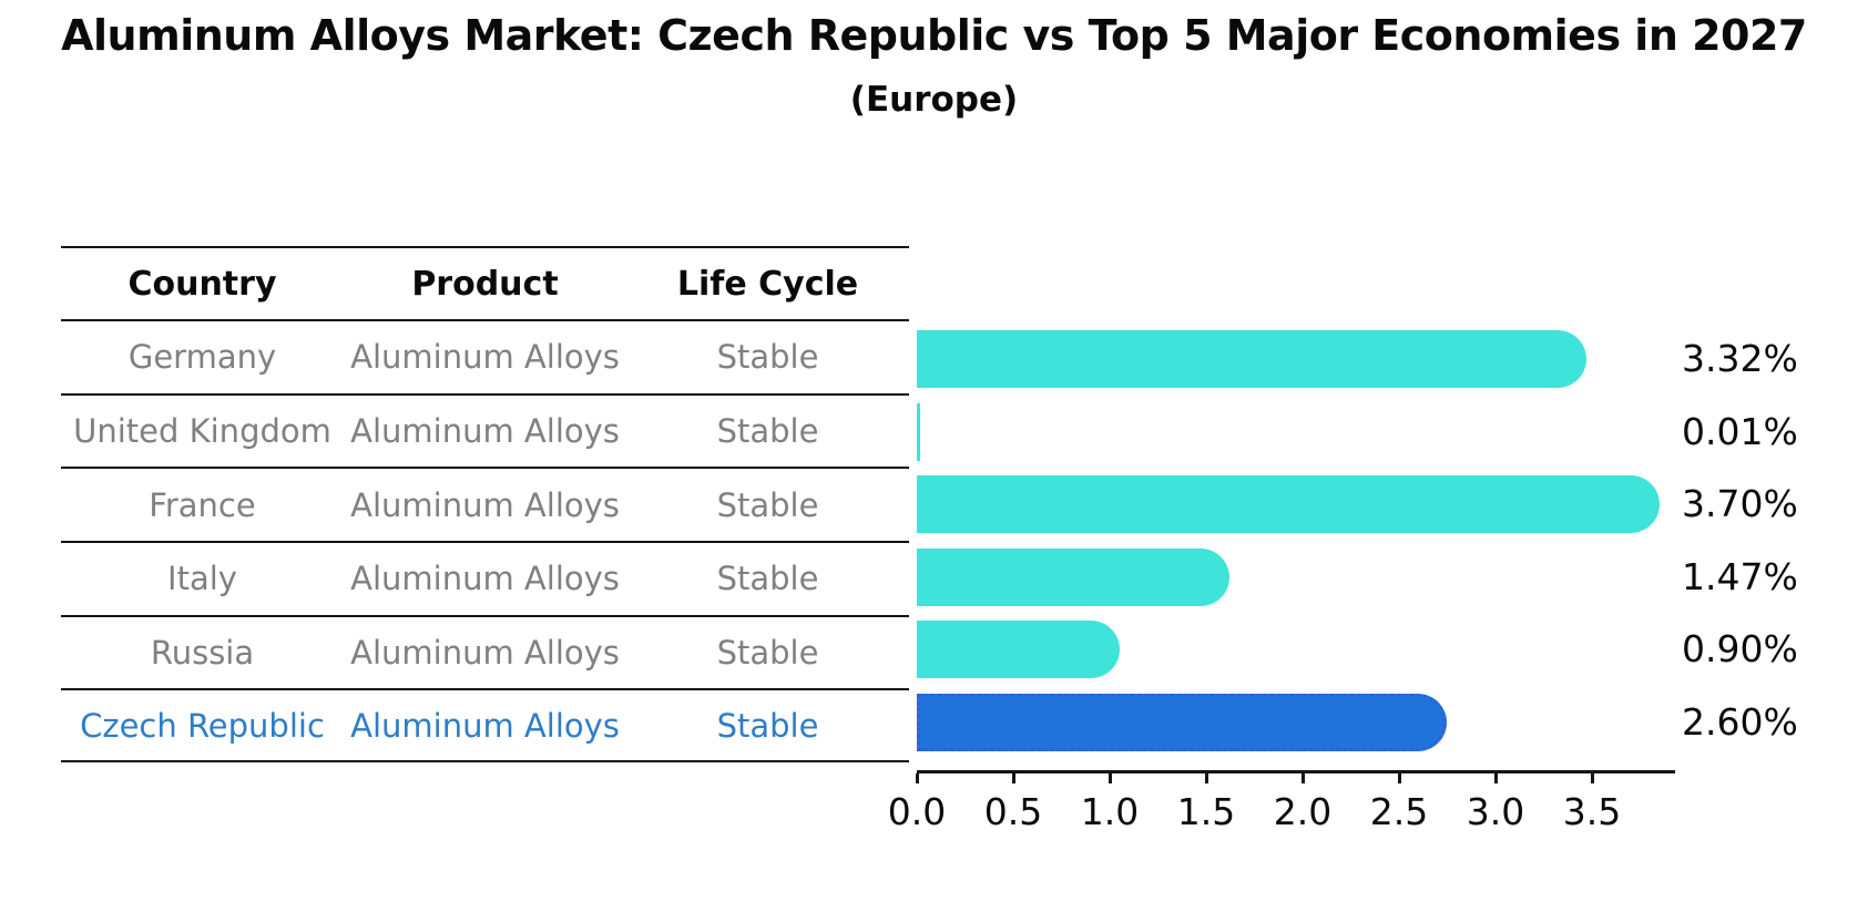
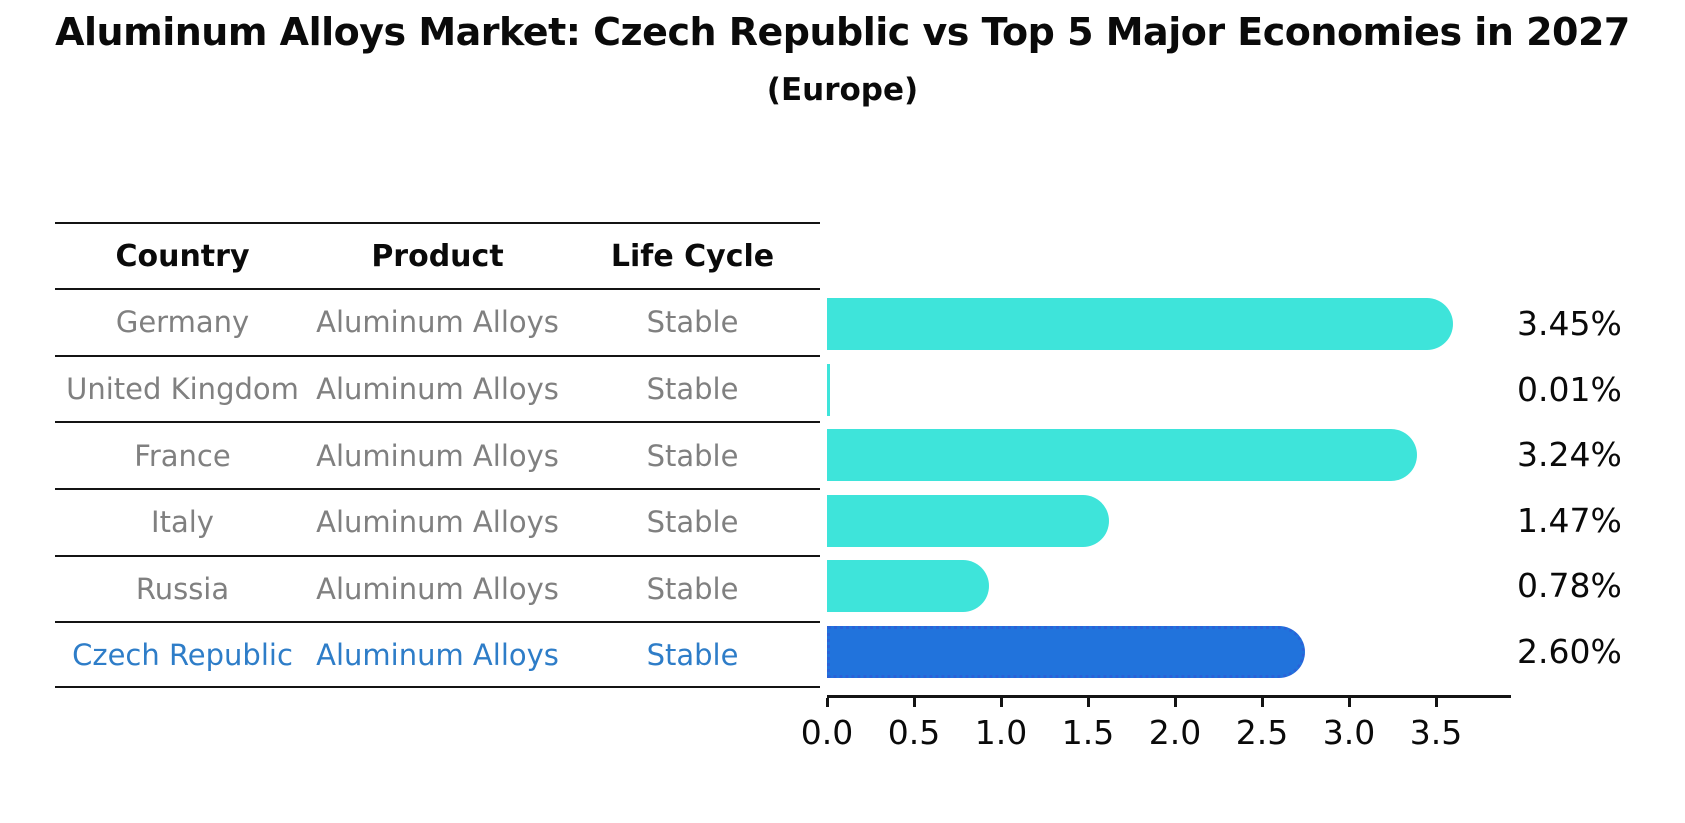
Germany: 3.32% -> 3.45%
France: 3.70% -> 3.24%
Russia: 0.90% -> 0.78%
